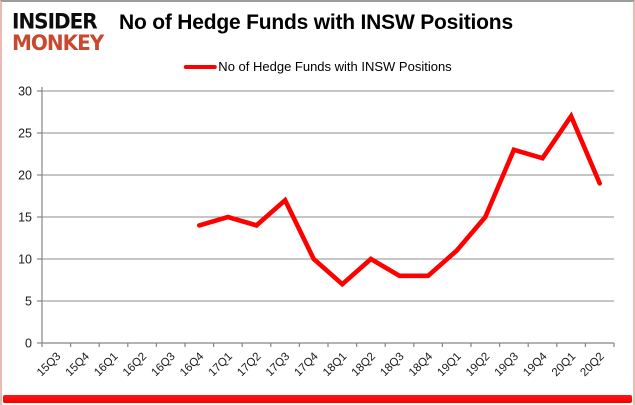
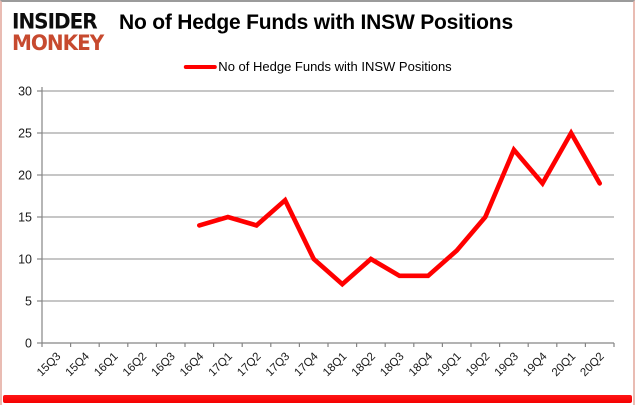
19Q4: 22 -> 19
20Q1: 27 -> 25
